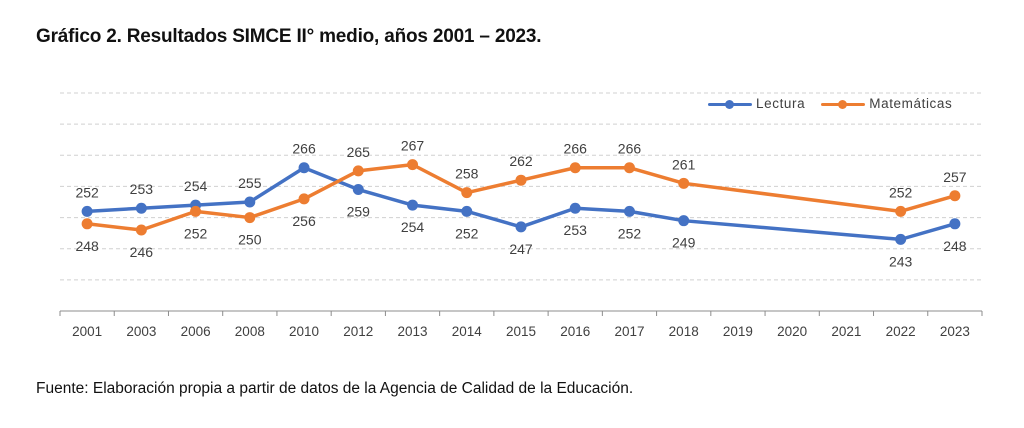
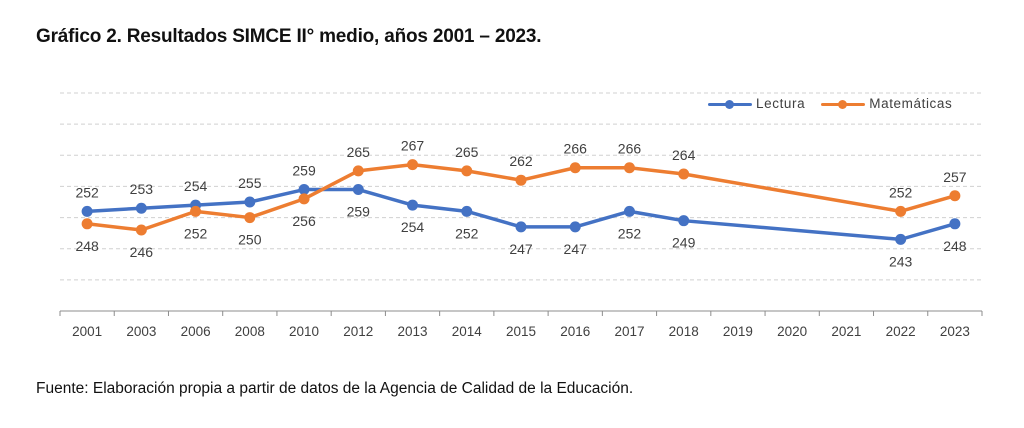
Lectura/2010: 266 -> 259
Matemáticas/2014: 258 -> 265
Lectura/2016: 253 -> 247
Matemáticas/2018: 261 -> 264
